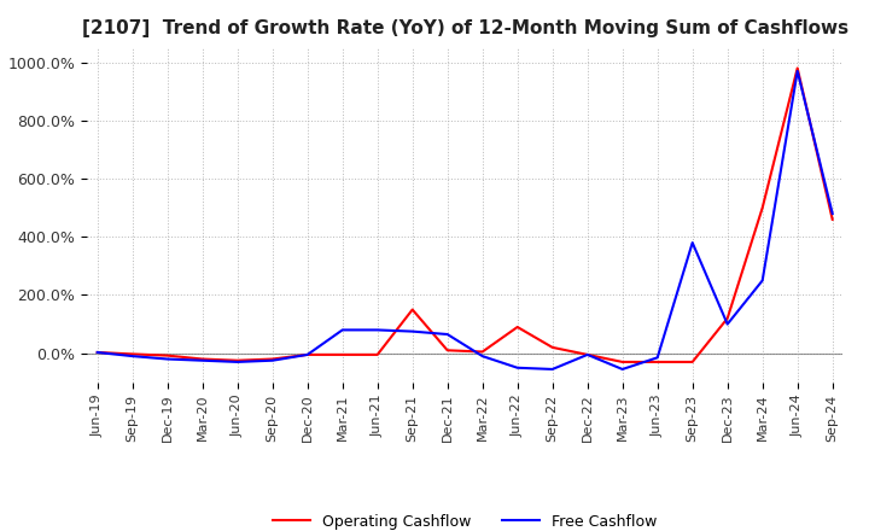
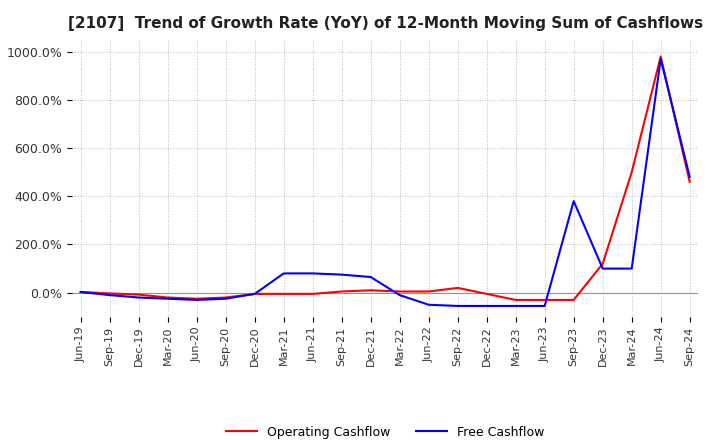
Operating Cashflow/Sep-21: 150% -> 5%
Operating Cashflow/Jun-22: 90% -> 5%
Free Cashflow/Dec-22: -5% -> -55%
Free Cashflow/Jun-23: -15% -> -55%
Free Cashflow/Mar-24: 250% -> 100%
